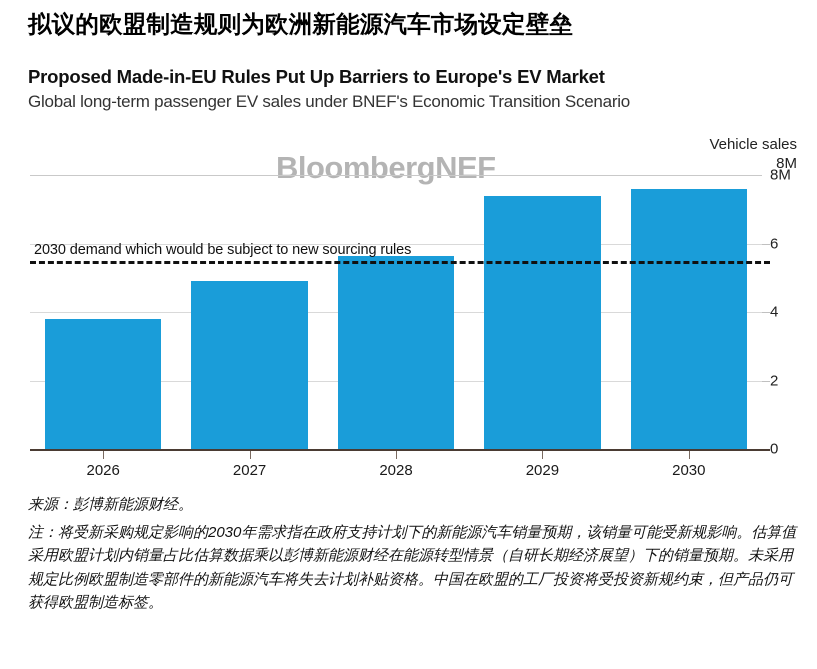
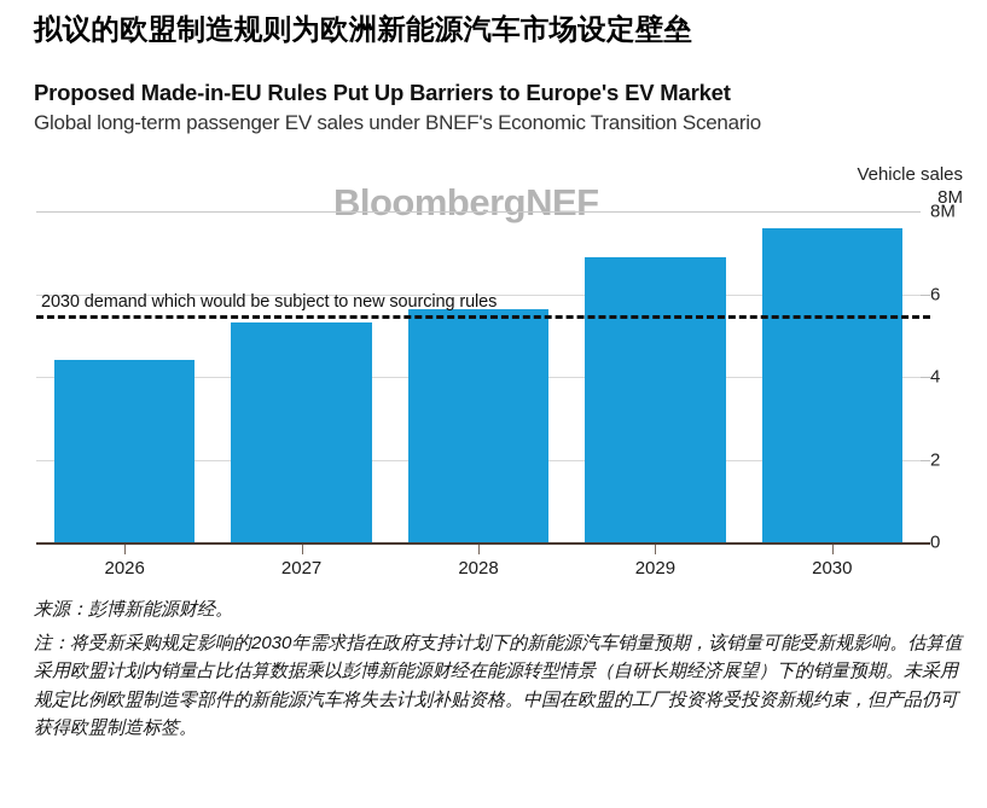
2026: 3.8M -> 4.4M
2027: 4.9M -> 5.3M
2029: 7.4M -> 6.9M
